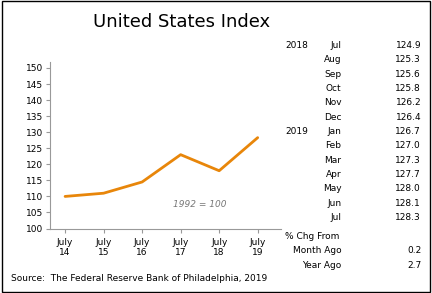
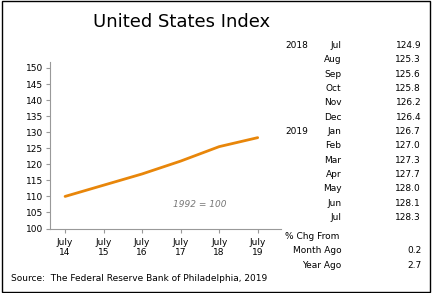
July 15: 111.0 -> 113.5
July 16: 114.5 -> 117.0
July 17: 123.0 -> 121.0
July 18: 118.0 -> 125.5
